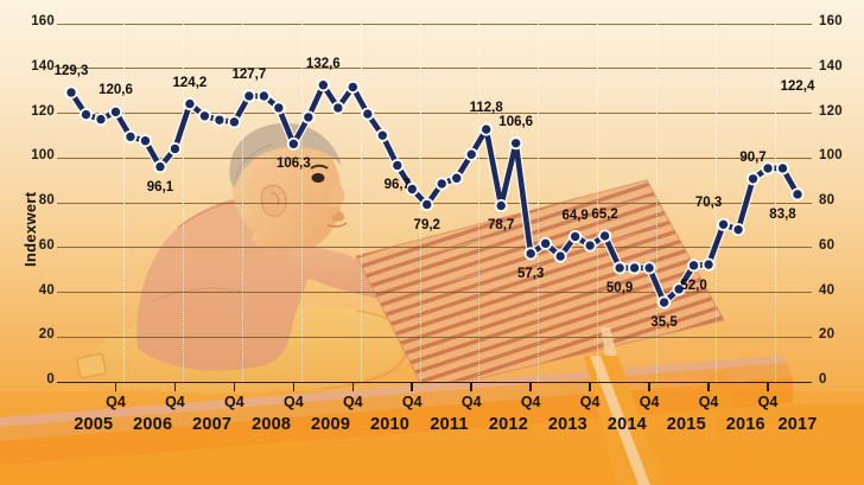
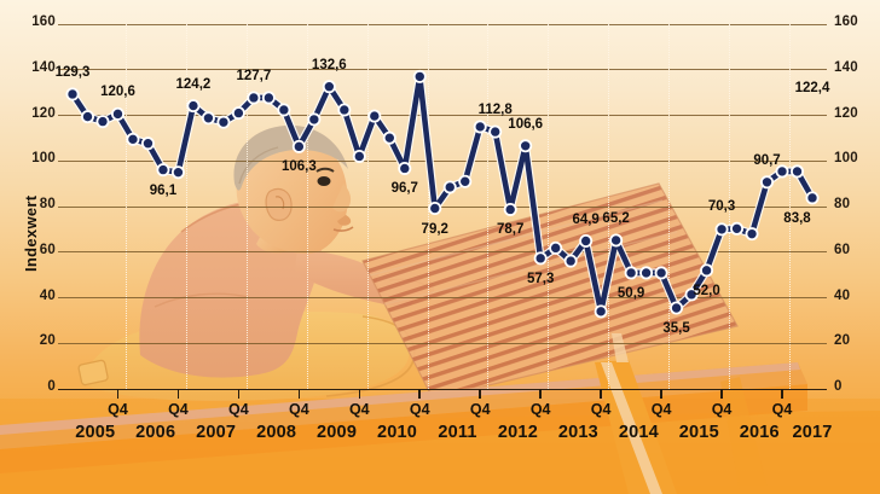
2006 Q4: 104 -> 95
2007 Q4: 116 -> 121
2009 Q4: 132 -> 102
2010 Q4: 86 -> 137
2011 Q4: 102 -> 115
2013 Q4: 61 -> 34
2015 Q4: 52 -> 70
